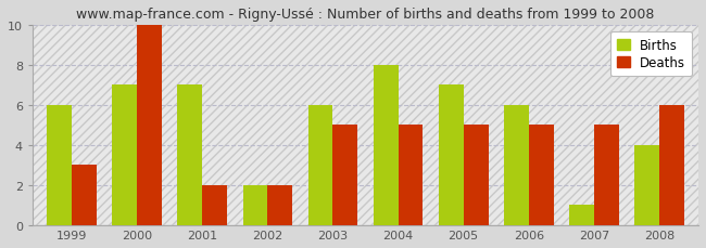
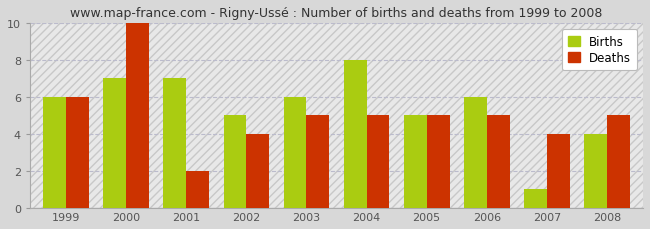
Deaths/1999: 3 -> 6
Births/2002: 2 -> 5
Deaths/2002: 2 -> 4
Births/2005: 7 -> 5
Deaths/2007: 5 -> 4
Deaths/2008: 6 -> 5
